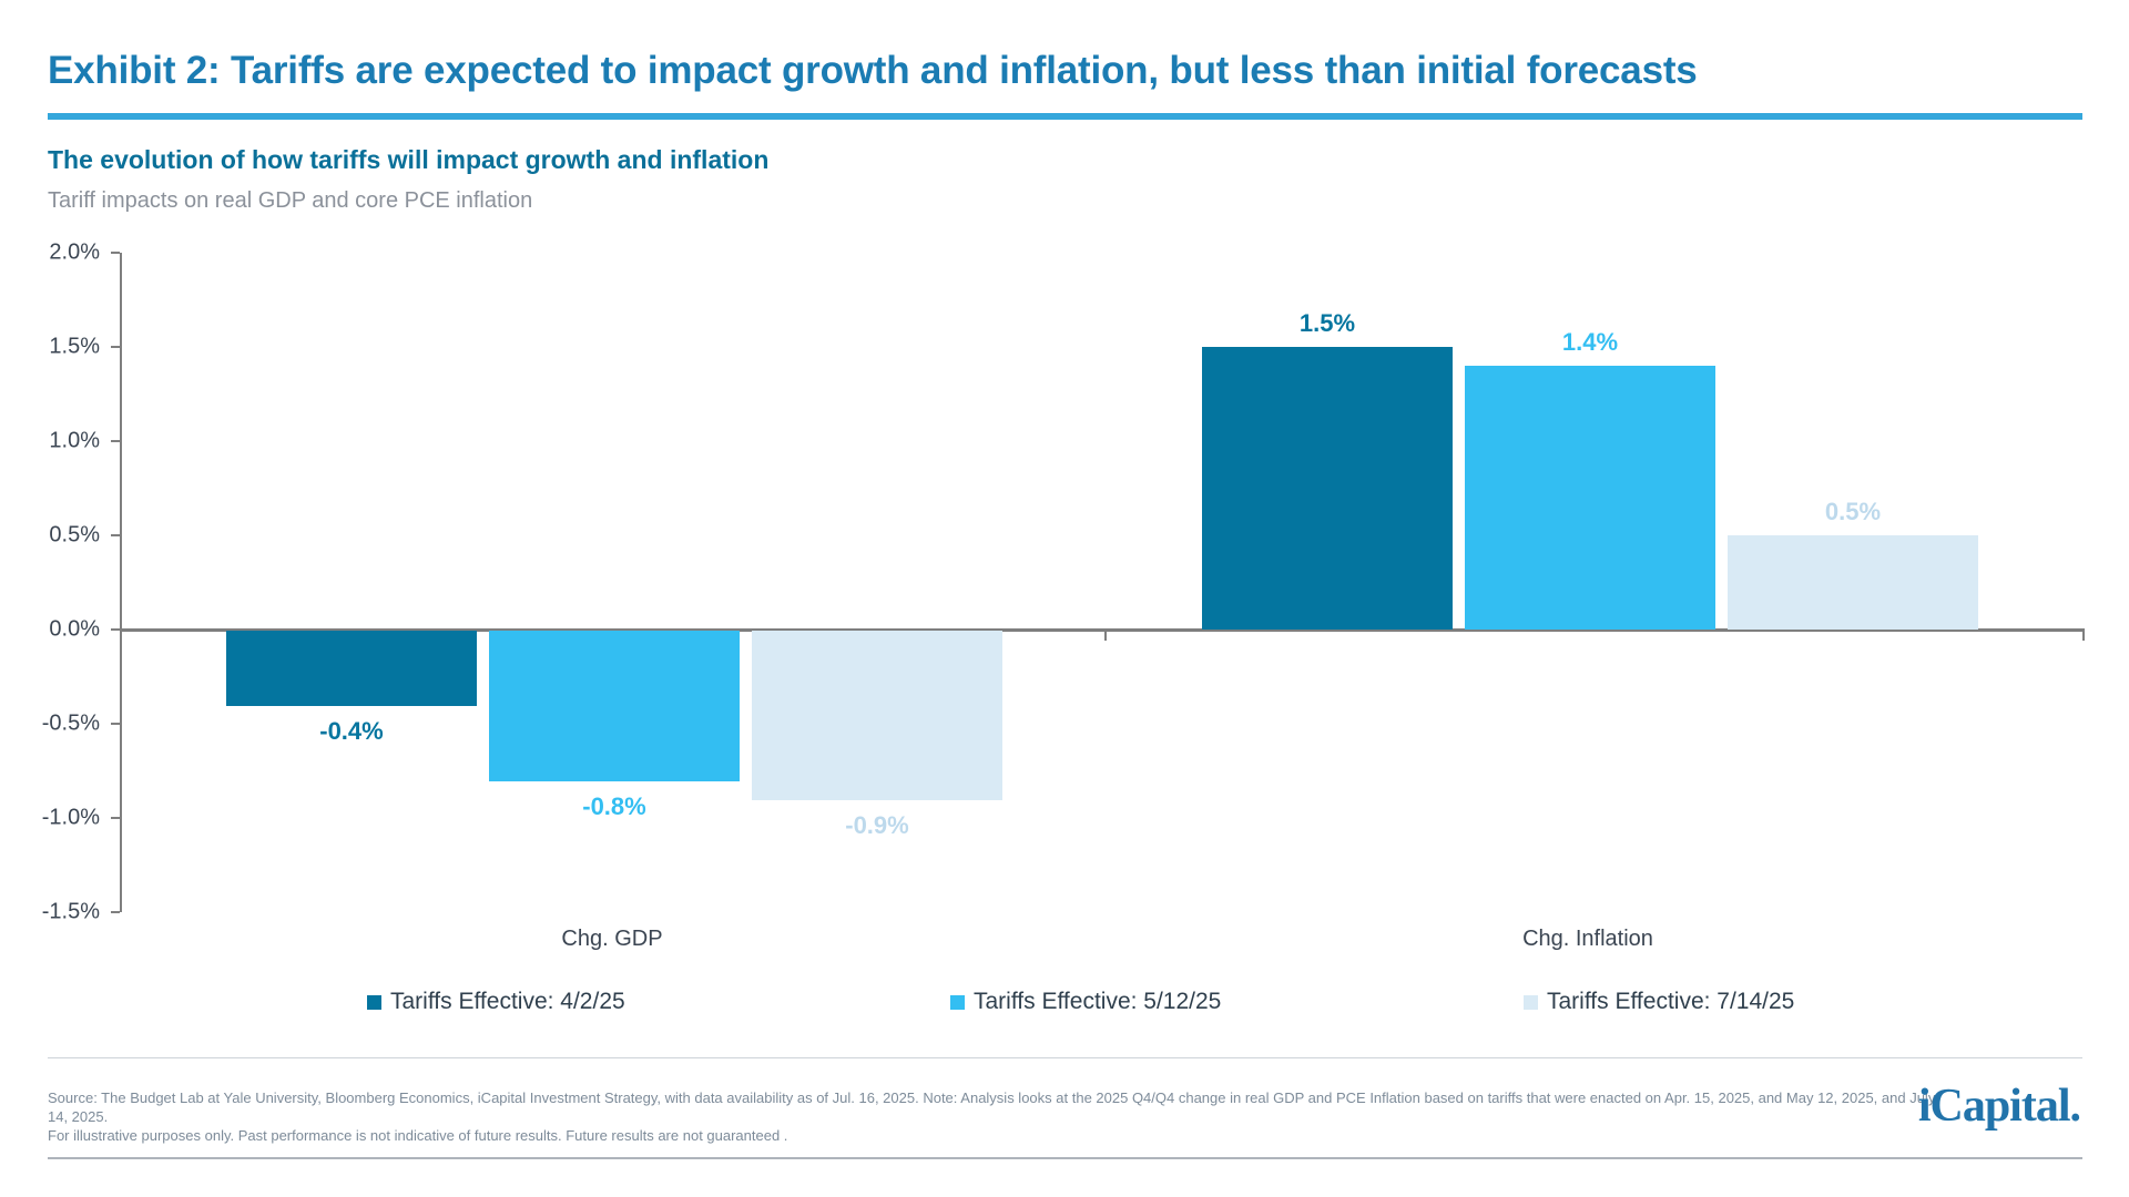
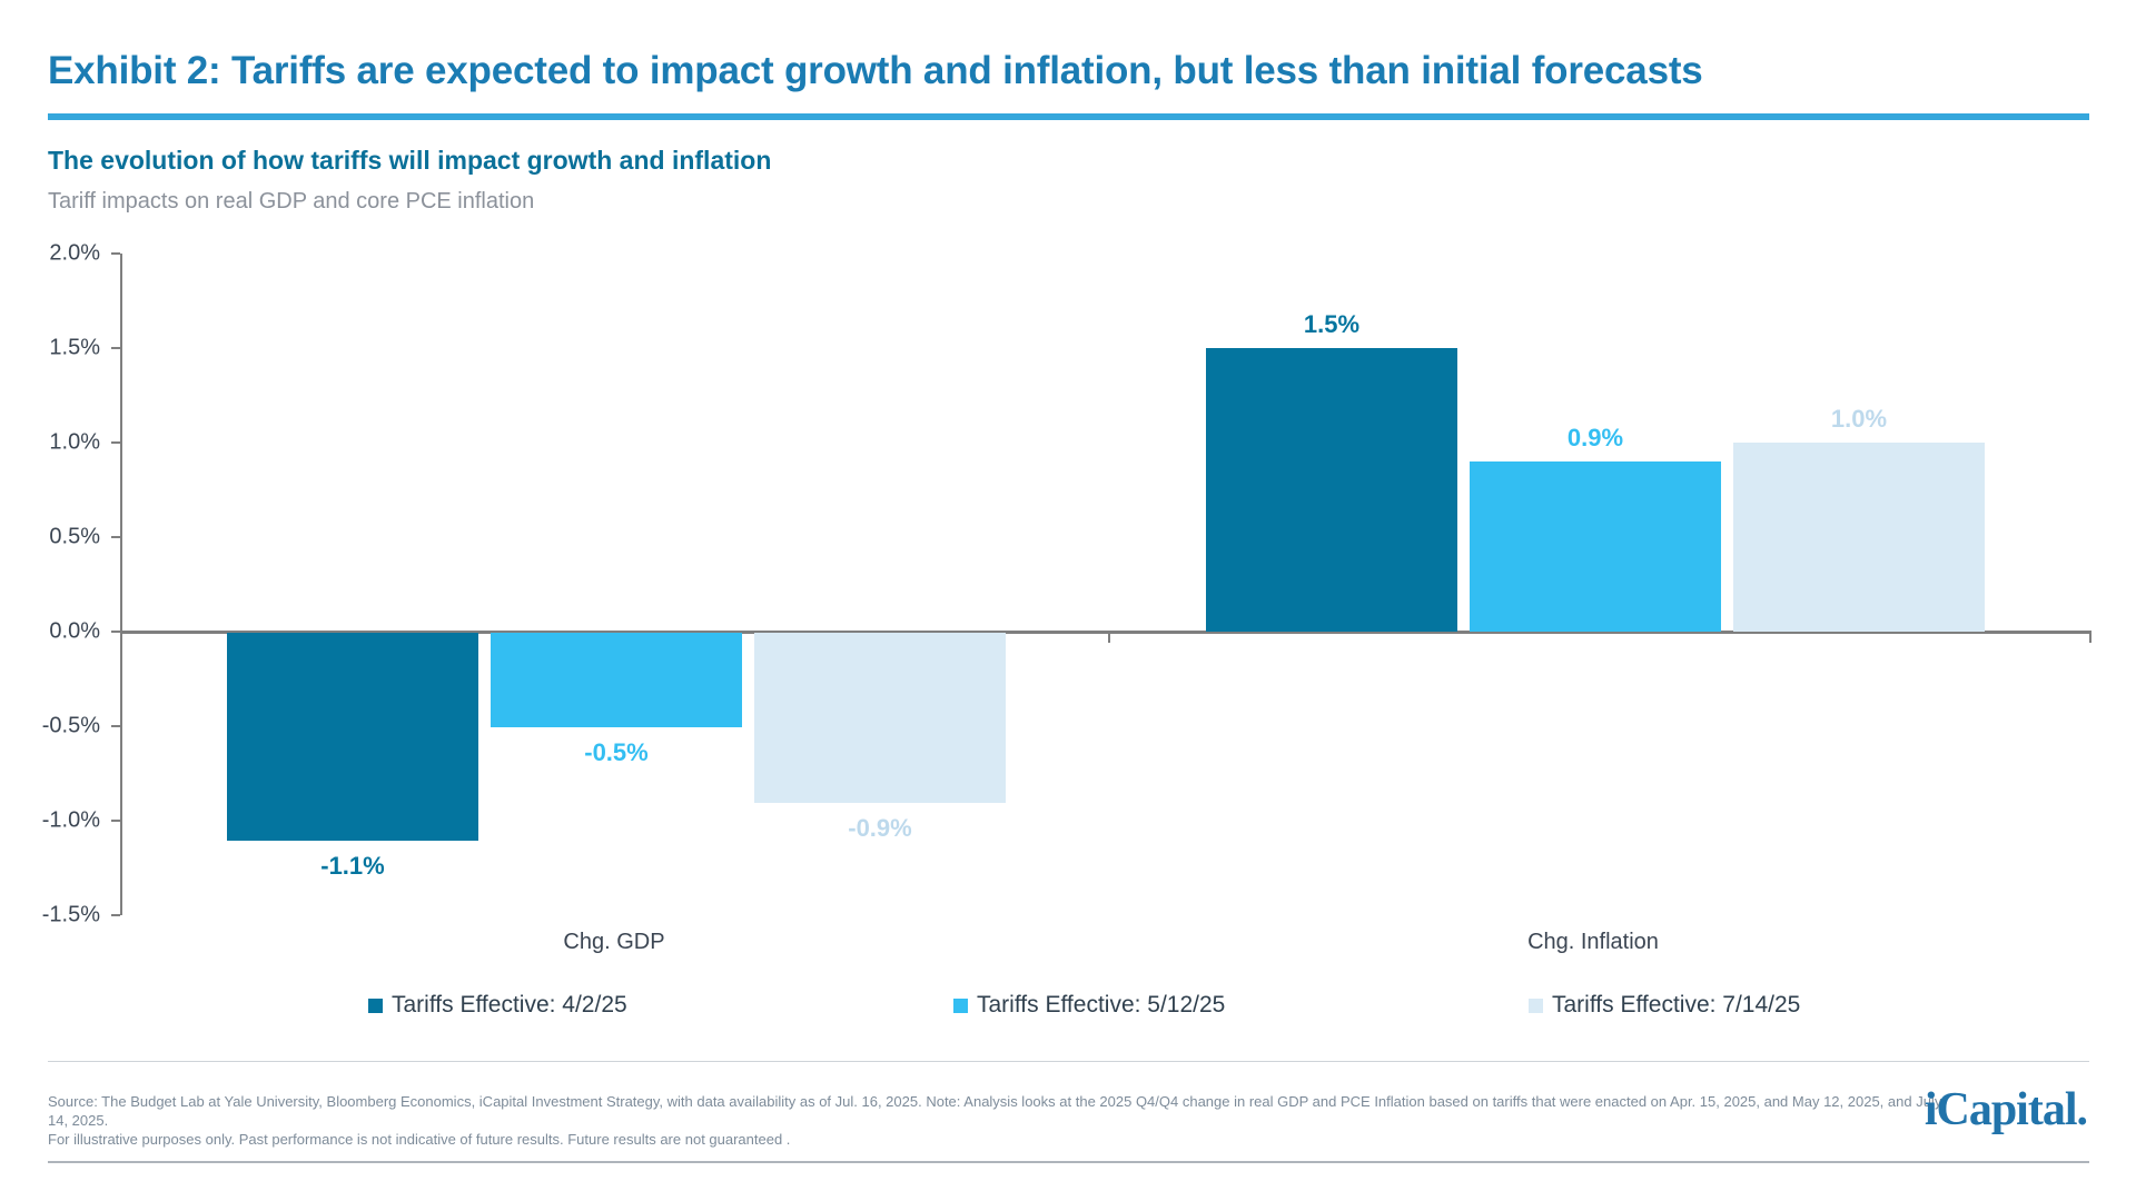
Tariffs Effective: 4/2/25/Chg. GDP: -0.4% -> -1.1%
Tariffs Effective: 5/12/25/Chg. GDP: -0.8% -> -0.5%
Tariffs Effective: 5/12/25/Chg. Inflation: 1.4% -> 0.9%
Tariffs Effective: 7/14/25/Chg. Inflation: 0.5% -> 1.0%
